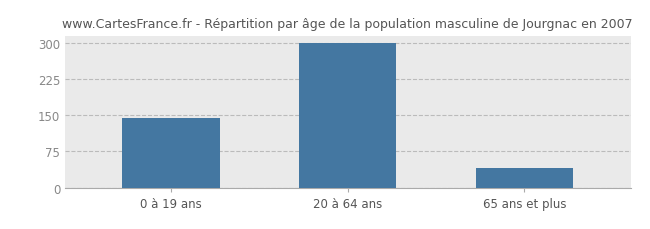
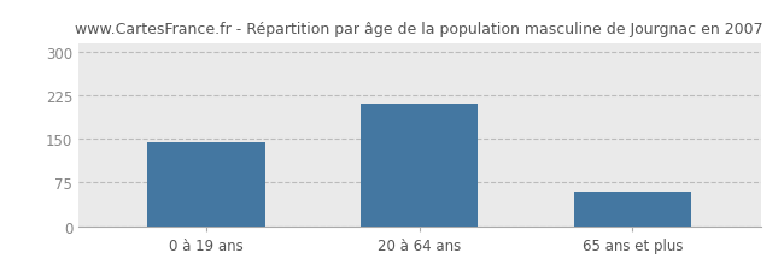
20 à 64 ans: 300 -> 210
65 ans et plus: 40 -> 60
